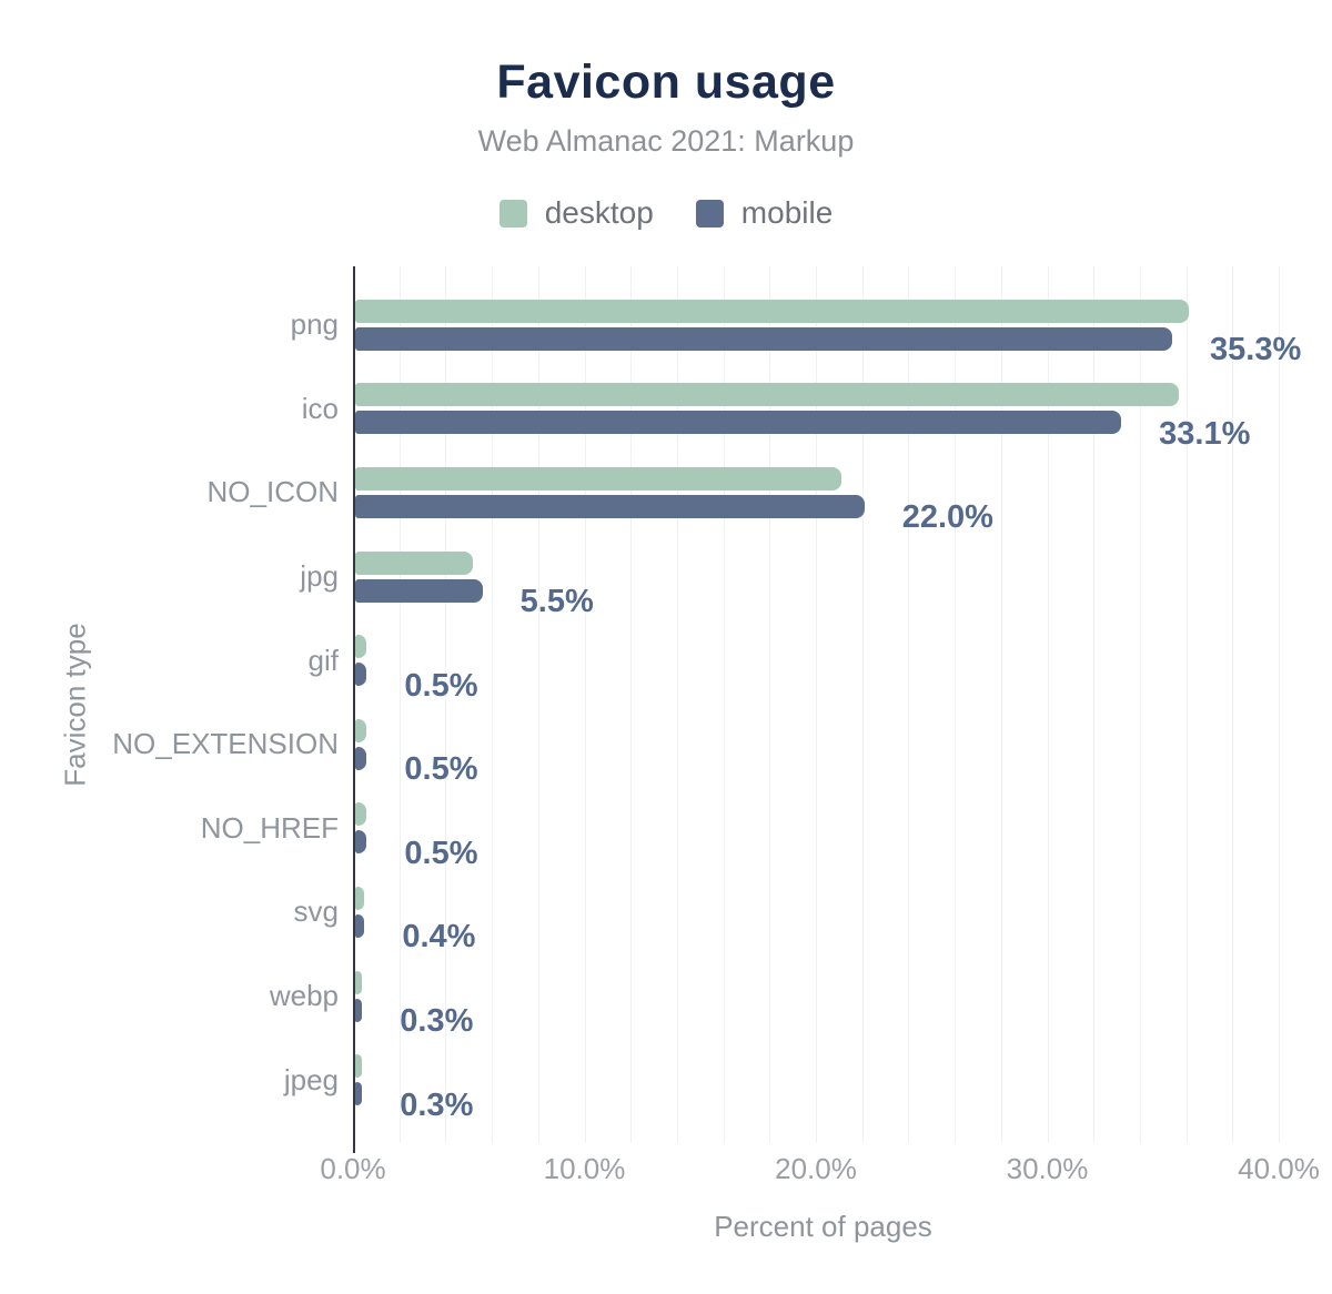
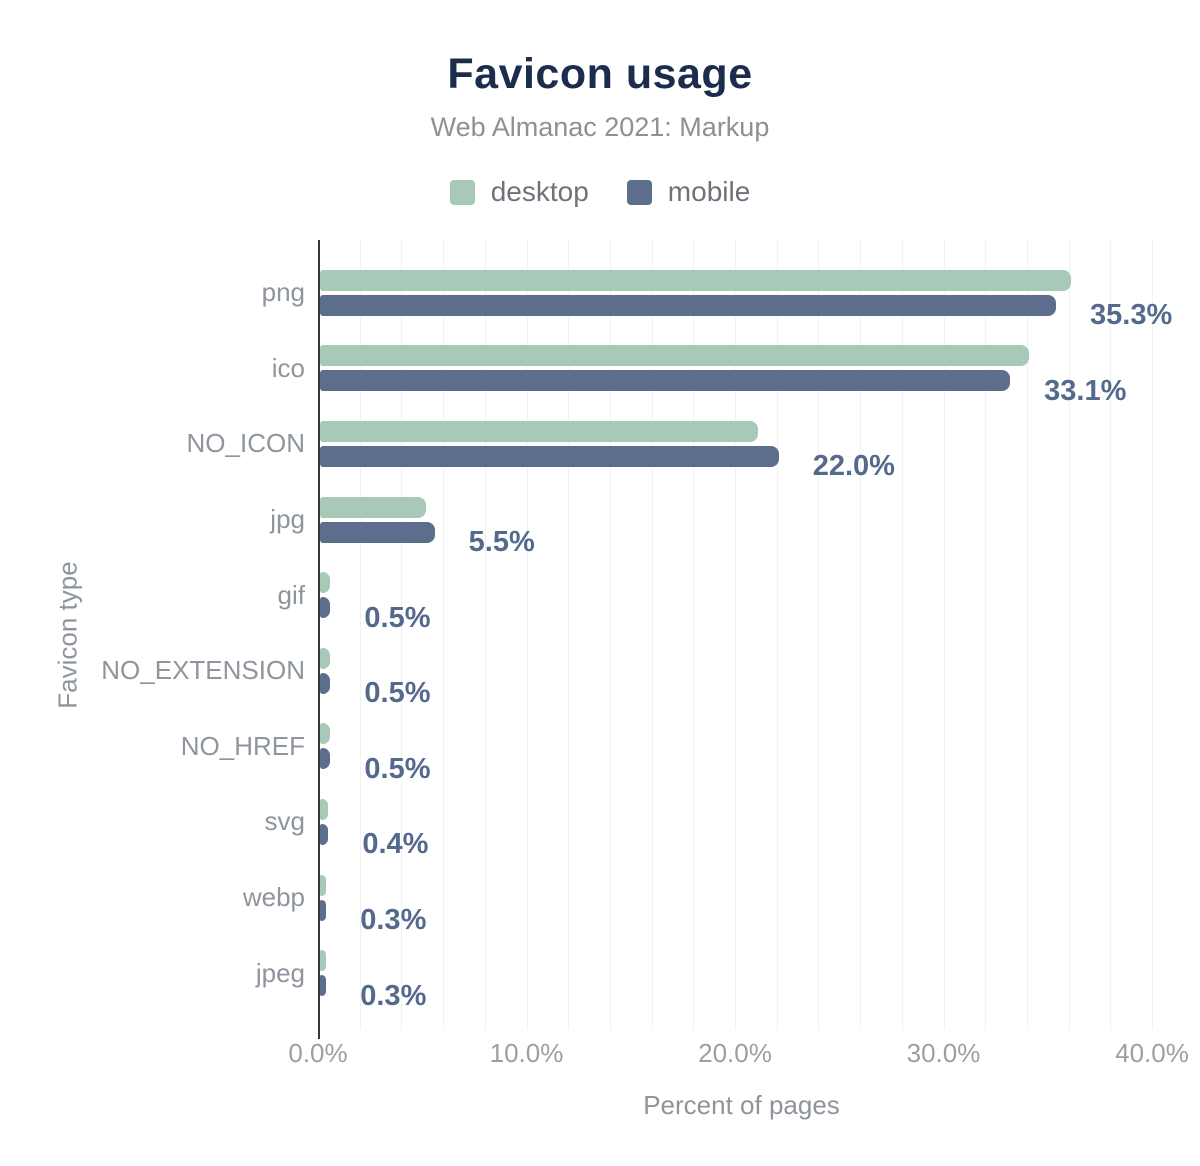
desktop/ico: 35.6% -> 34.0%
